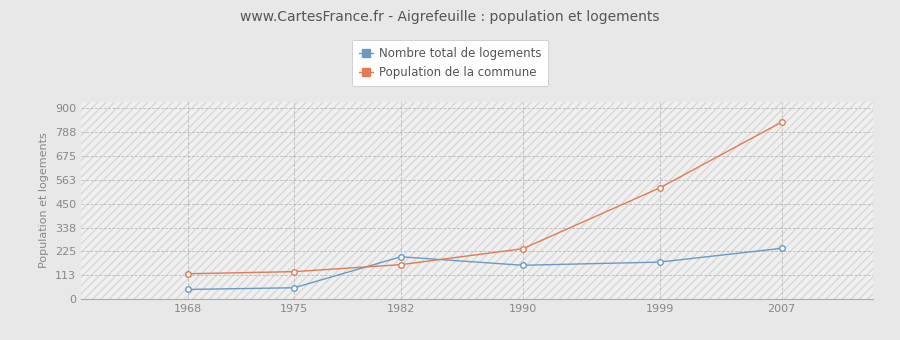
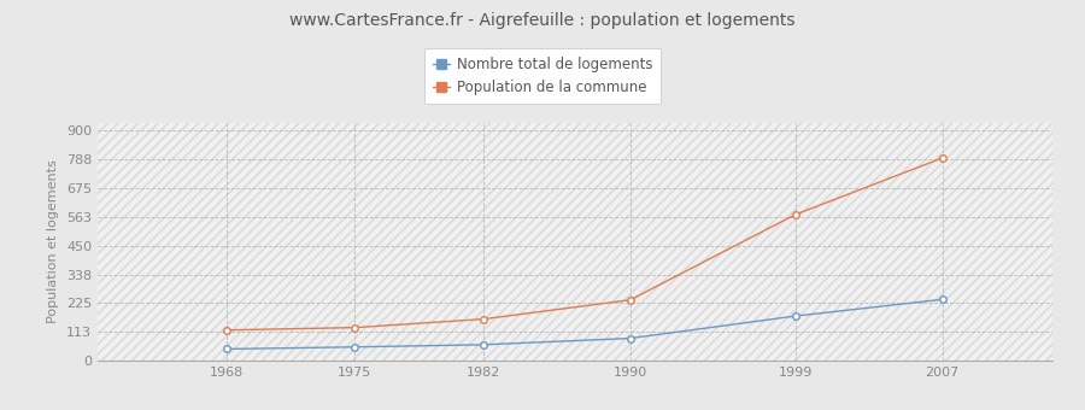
Nombre total de logements/1982: 200 -> 63
Nombre total de logements/1990: 160 -> 88
Population de la commune/1999: 525 -> 572
Population de la commune/2007: 835 -> 793
